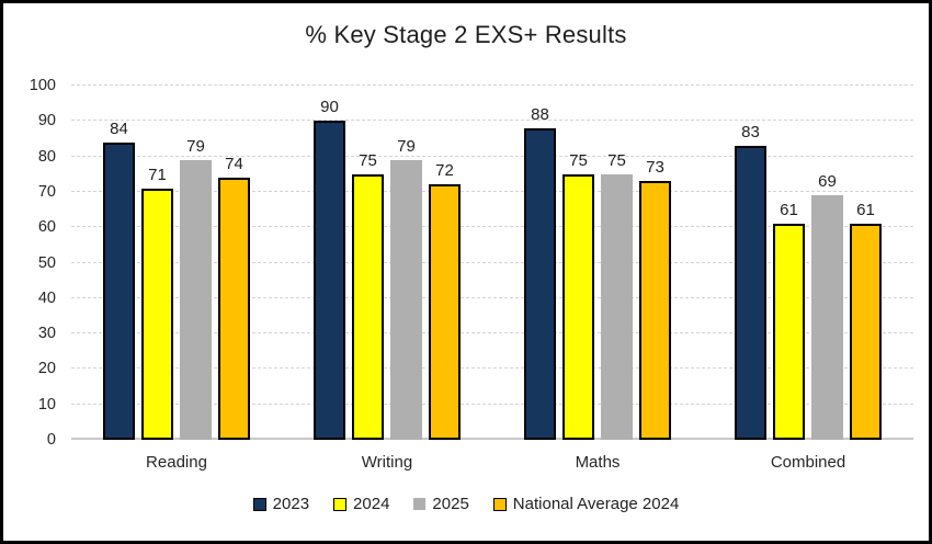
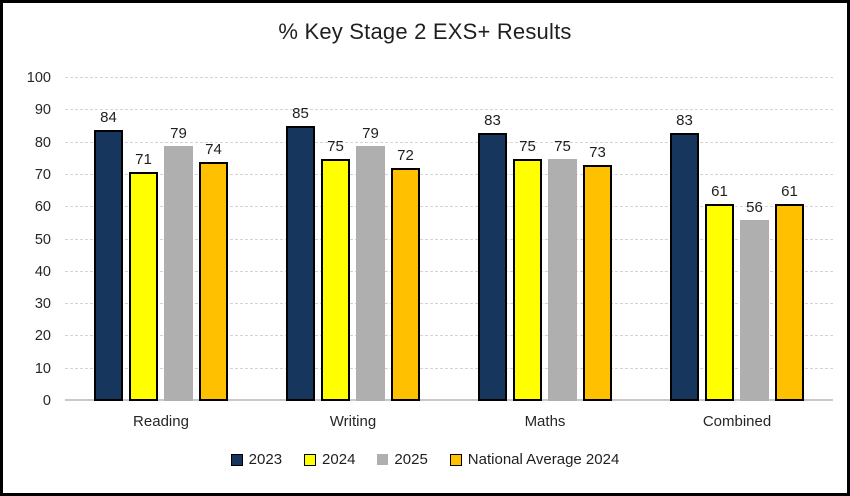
2023/Writing: 90 -> 85
2023/Maths: 88 -> 83
2025/Combined: 69 -> 56
